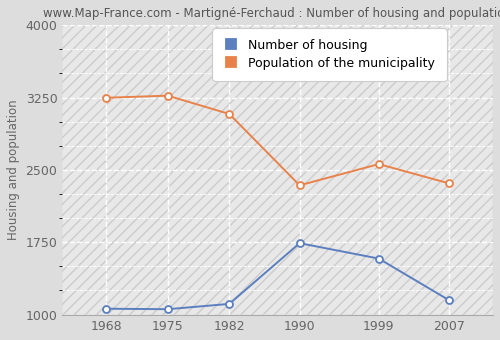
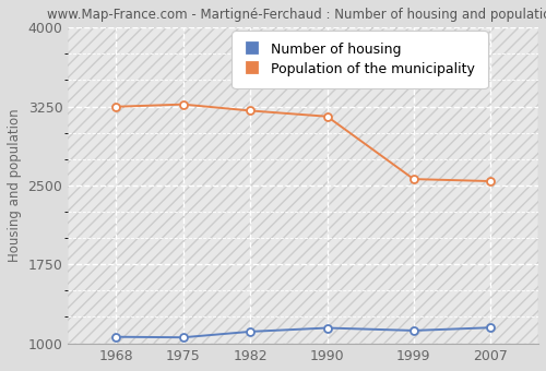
Population of the municipality/1982: 3080 -> 3210
Number of housing/1990: 1740 -> 1140
Population of the municipality/1990: 2340 -> 3160
Number of housing/1999: 1580 -> 1120
Population of the municipality/2007: 2360 -> 2540
